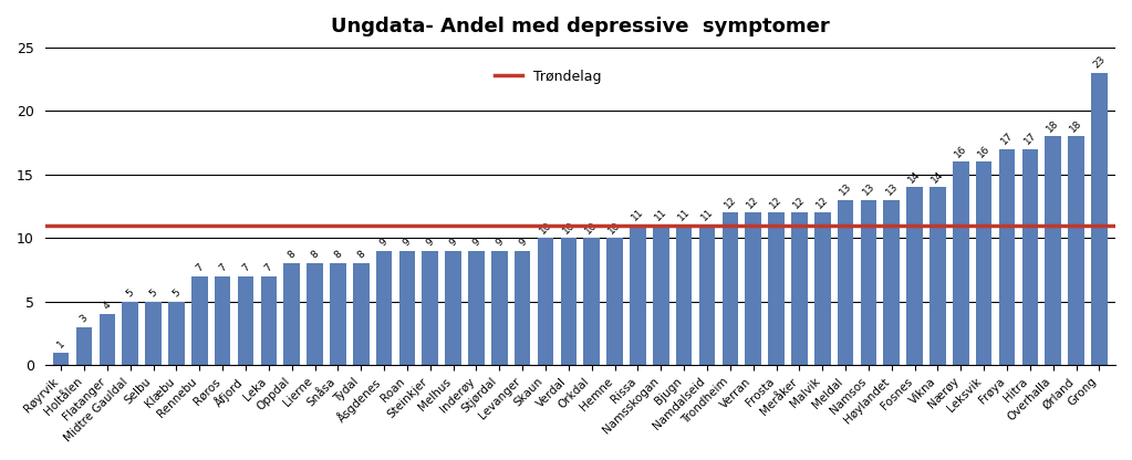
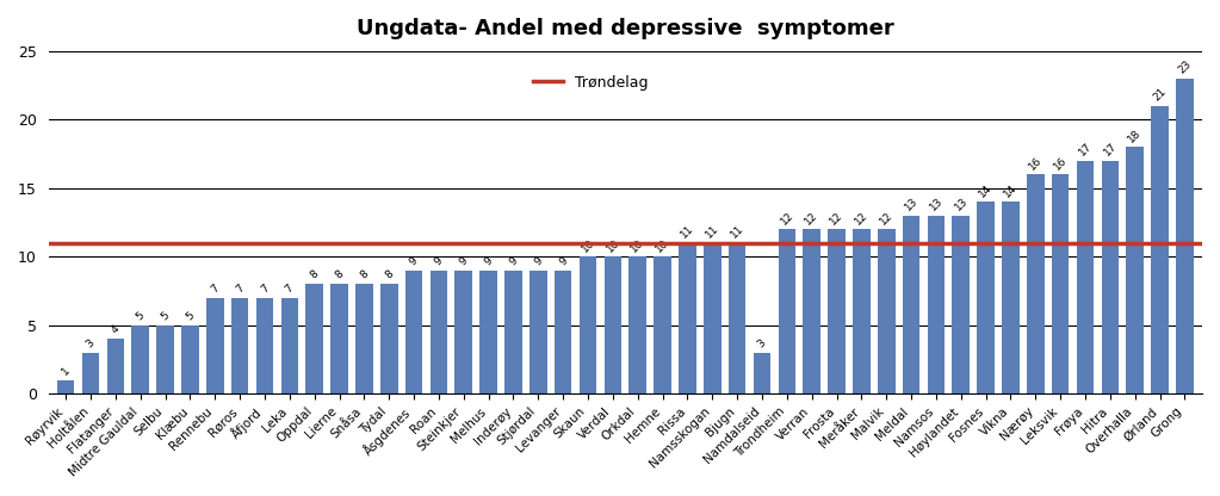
Namdalseid: 11 -> 3
Ørland: 18 -> 21
